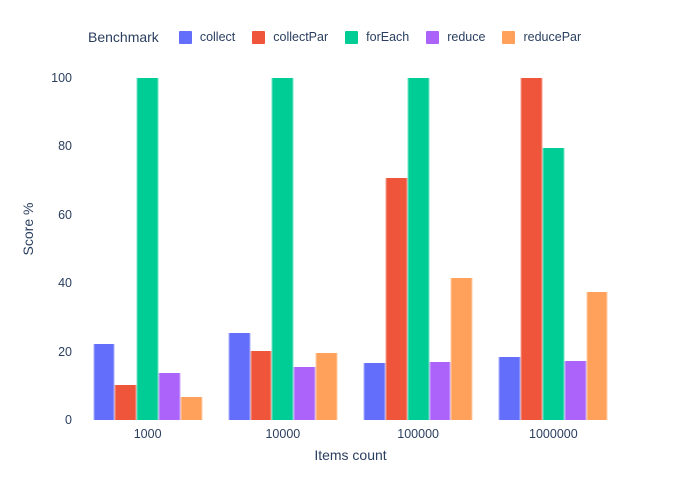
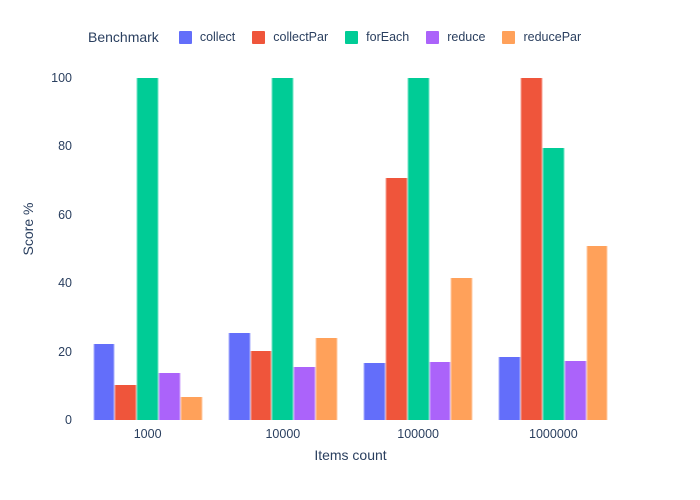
reducePar/10000: 20 -> 24
reducePar/1000000: 38 -> 51
